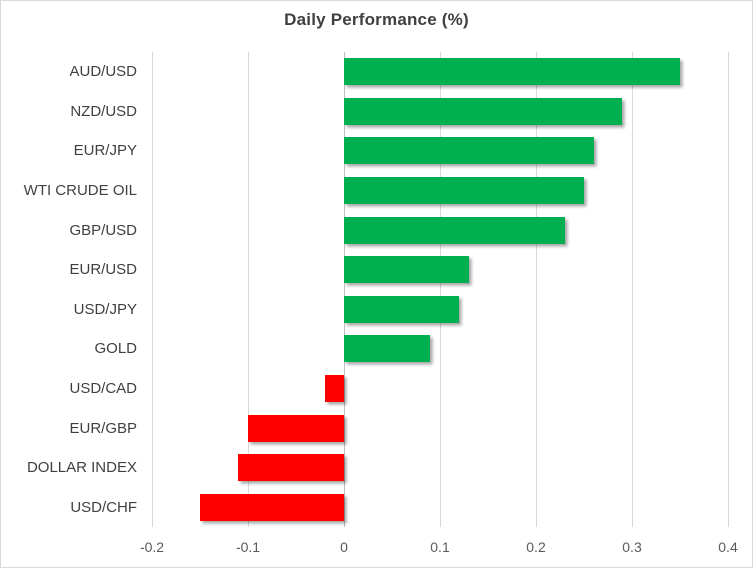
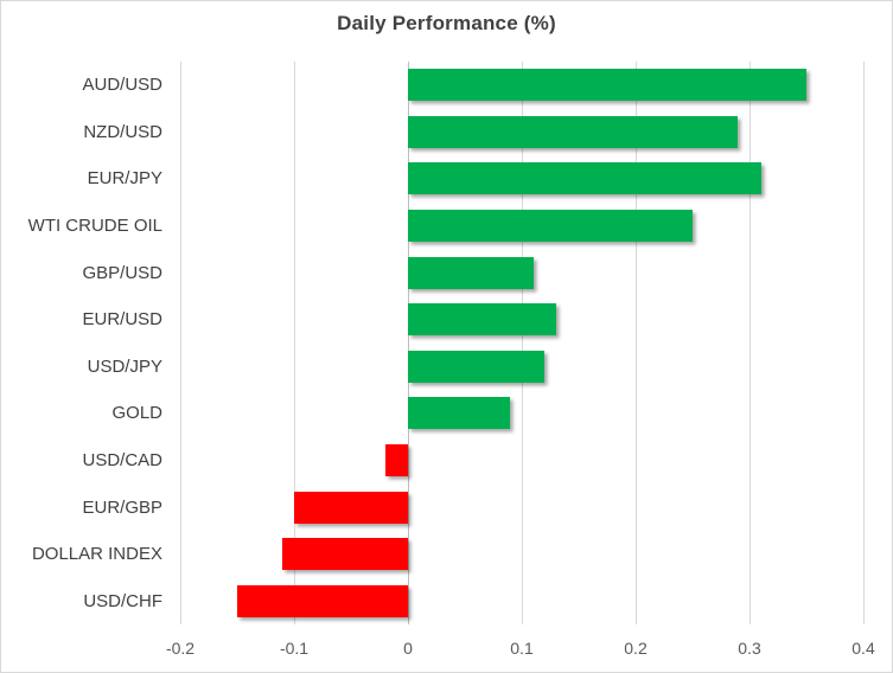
EUR/JPY: 0.26 -> 0.31
GBP/USD: 0.23 -> 0.11
